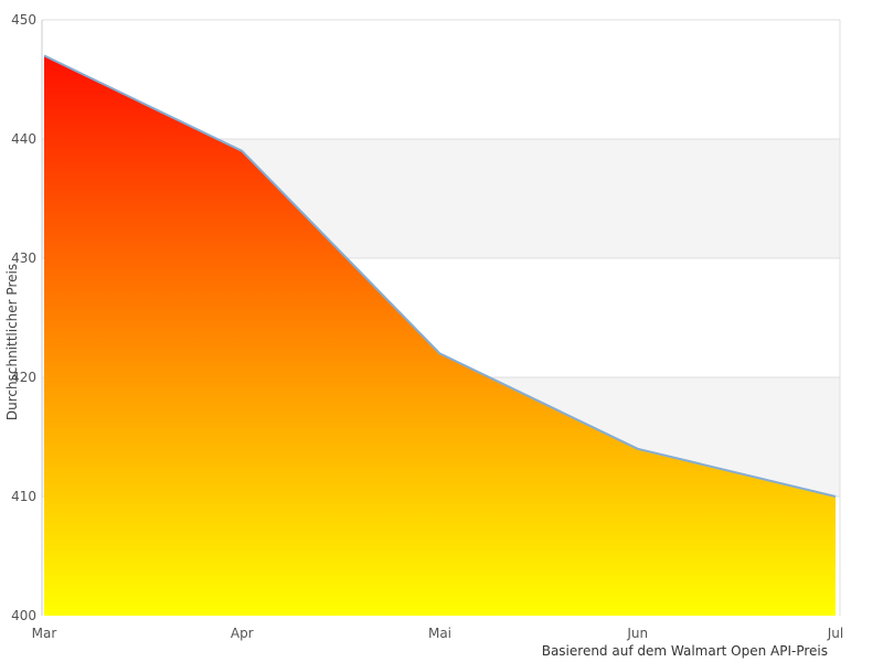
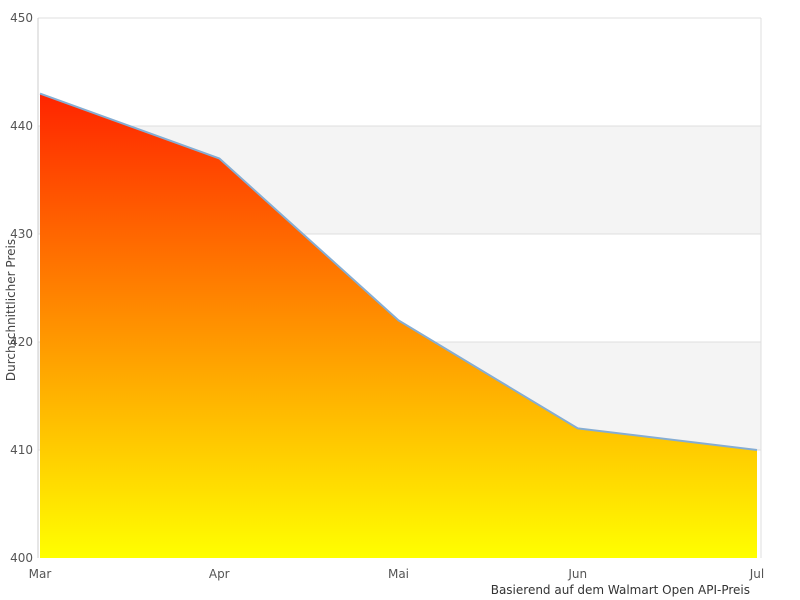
Mar: 447 -> 443
Apr: 439 -> 437
Jun: 414 -> 412
